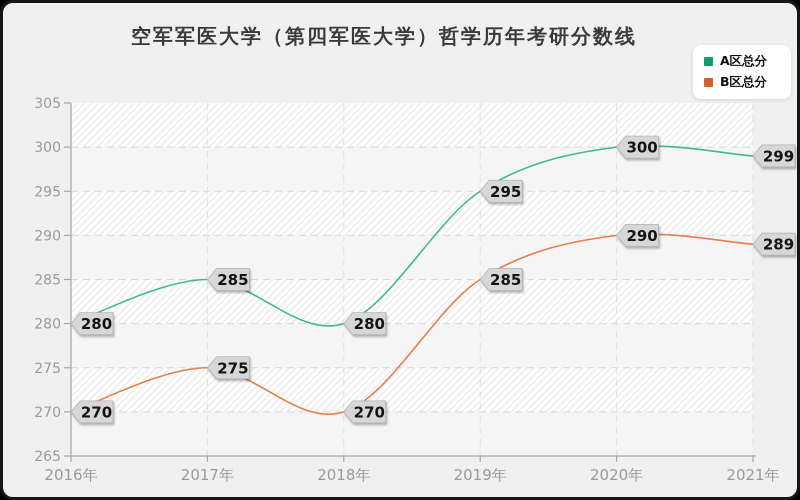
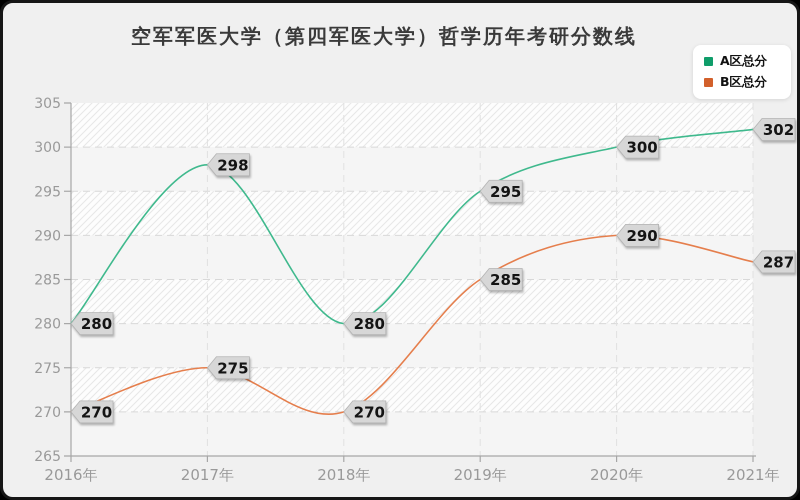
A区总分/2017年: 285 -> 298
A区总分/2021年: 299 -> 302
B区总分/2021年: 289 -> 287
